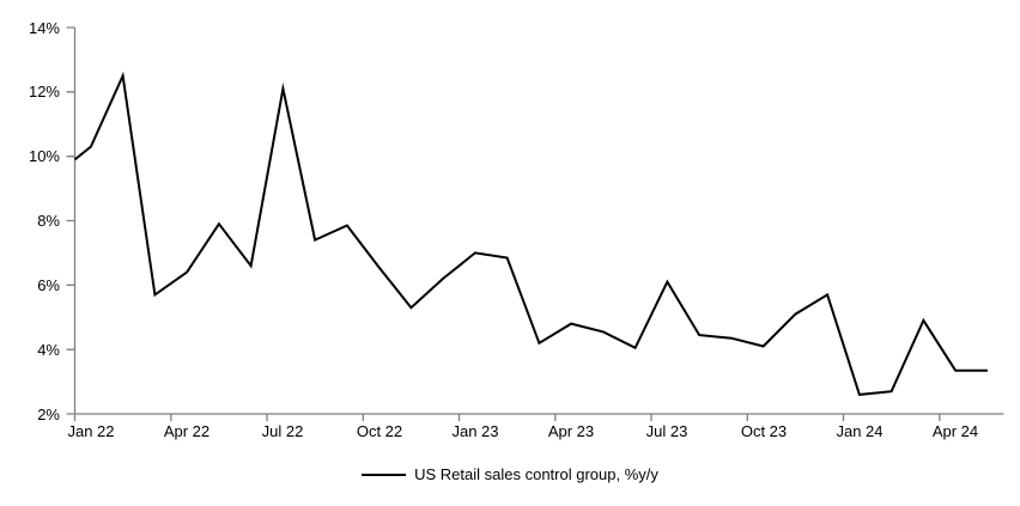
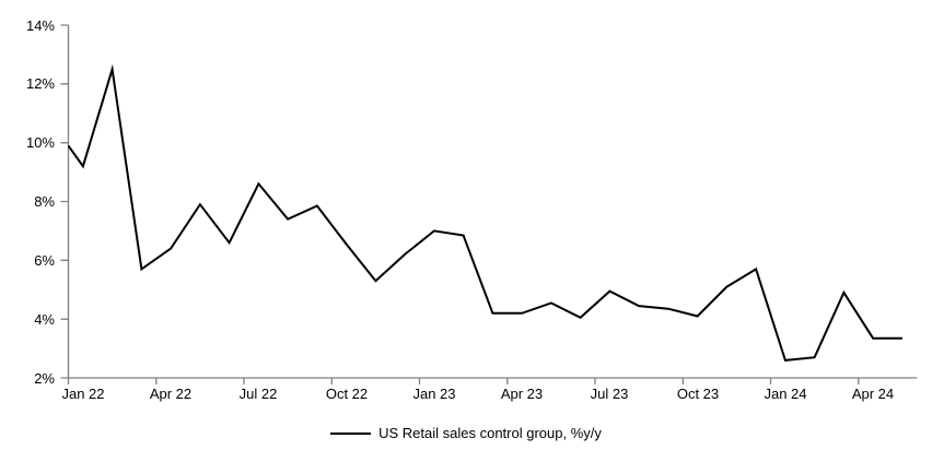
Jan 22: 10.3% -> 9.2%
Jul 22: 12.1% -> 8.6%
Apr 23: 4.8% -> 4.2%
Jul 23: 6.1% -> 5.0%
